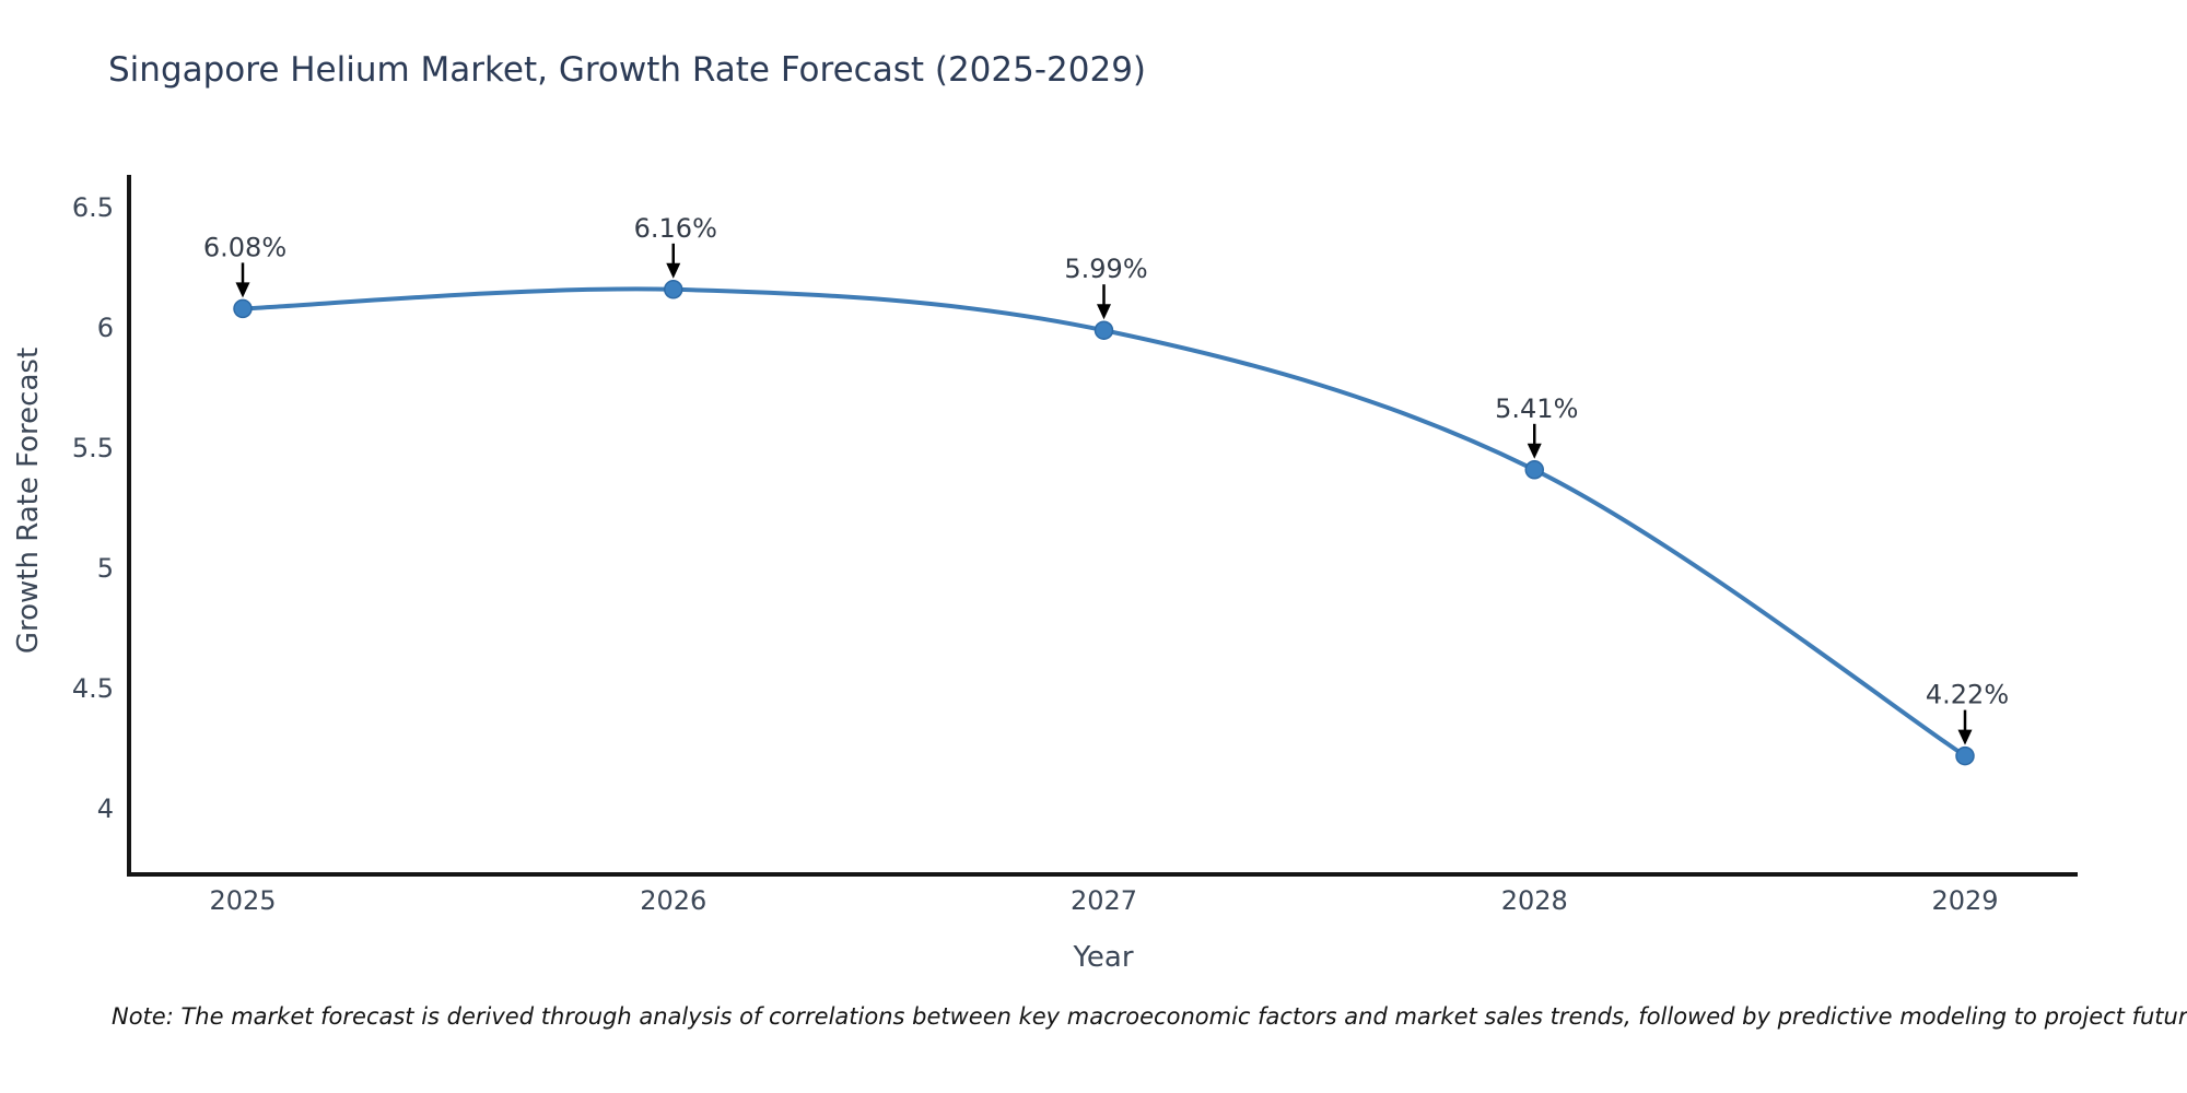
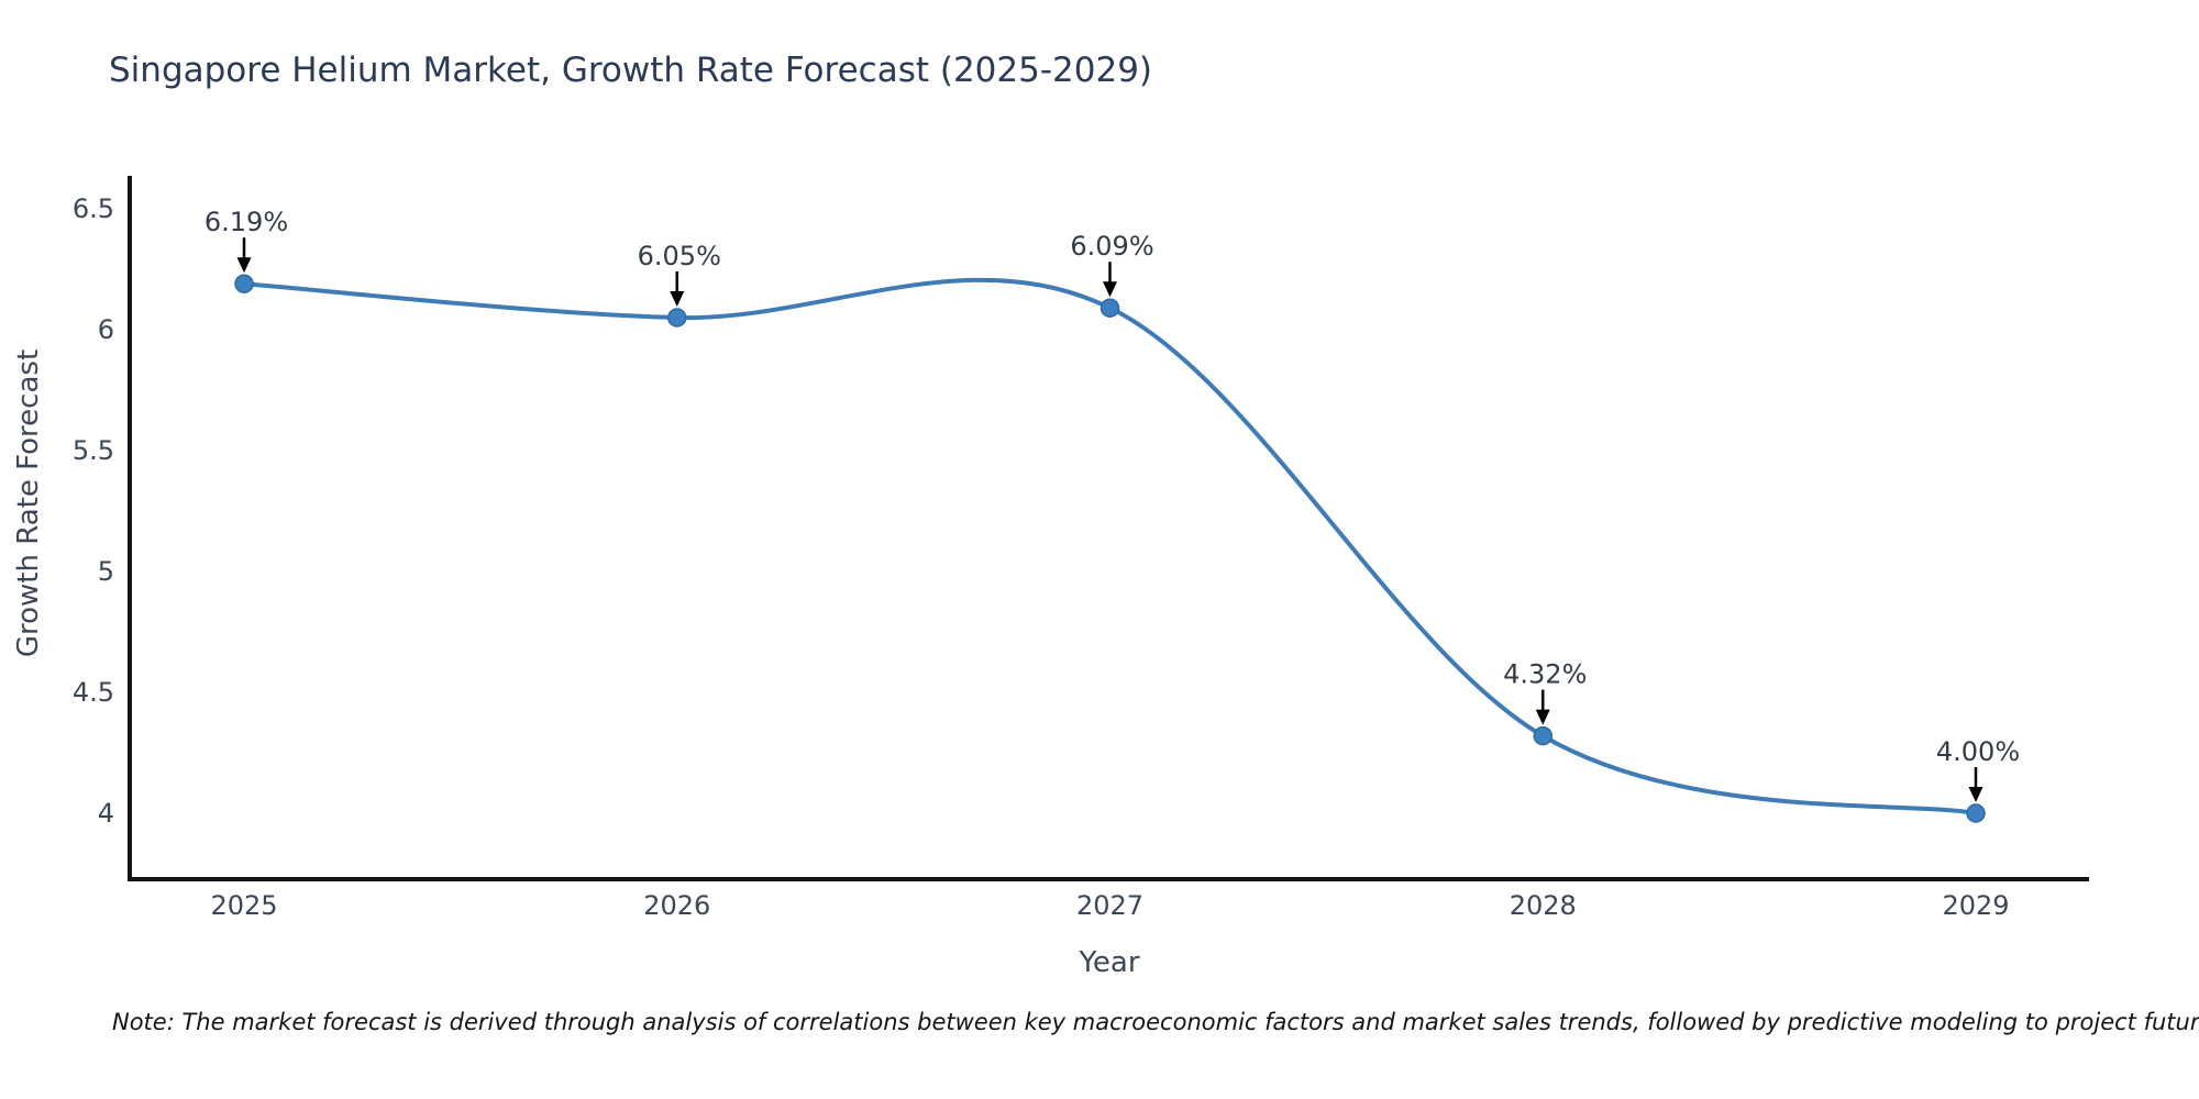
2025: 6.08% -> 6.19%
2026: 6.16% -> 6.05%
2027: 5.99% -> 6.09%
2028: 5.41% -> 4.32%
2029: 4.22% -> 4.00%
